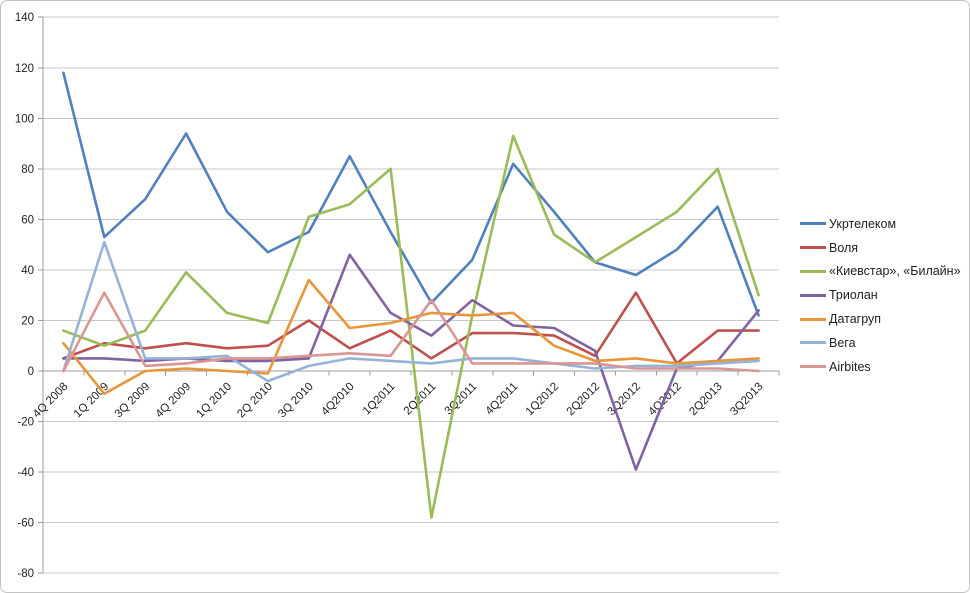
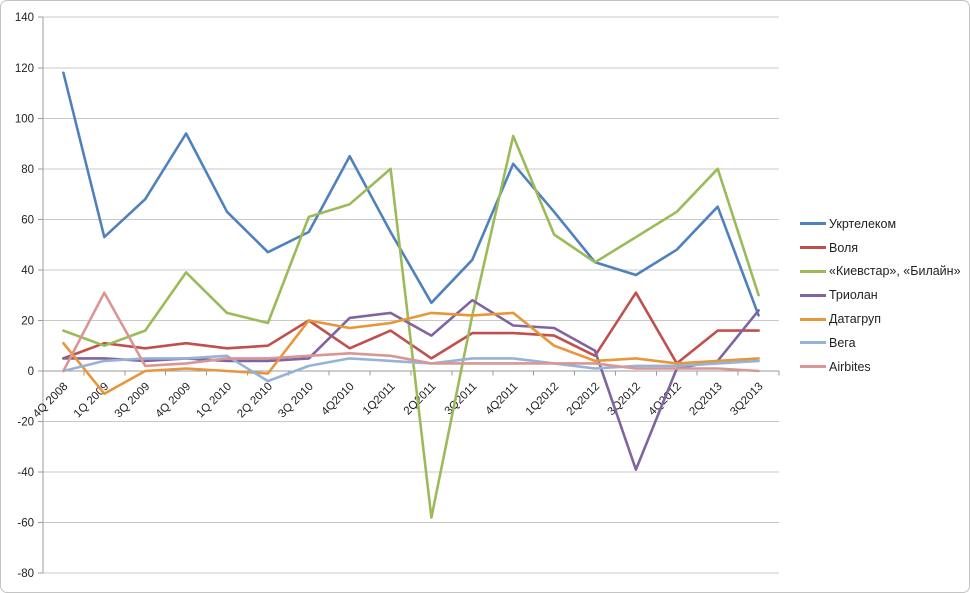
Вега/1Q 2009: 51 -> 4
Датагруп/3Q 2010: 36 -> 20
Триолан/4Q2010: 46 -> 21
Airbites/2Q2011: 28 -> 3
